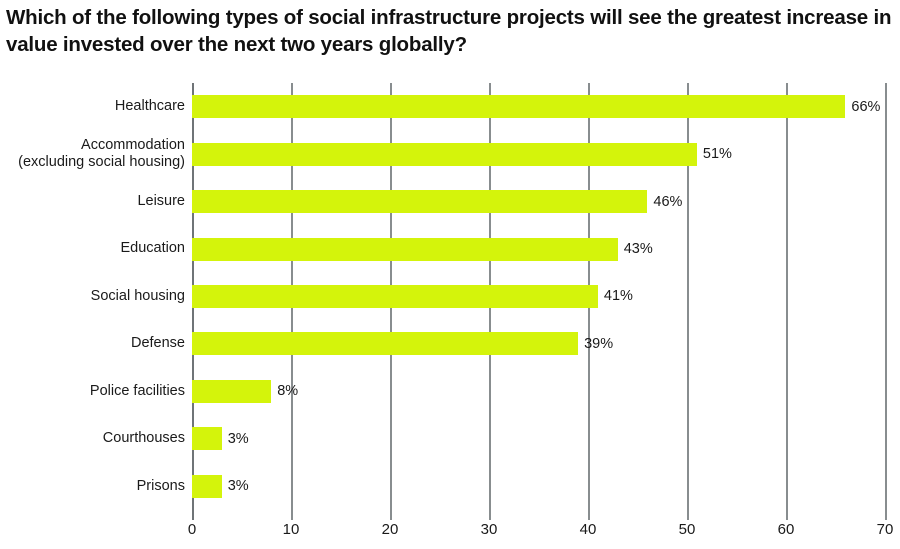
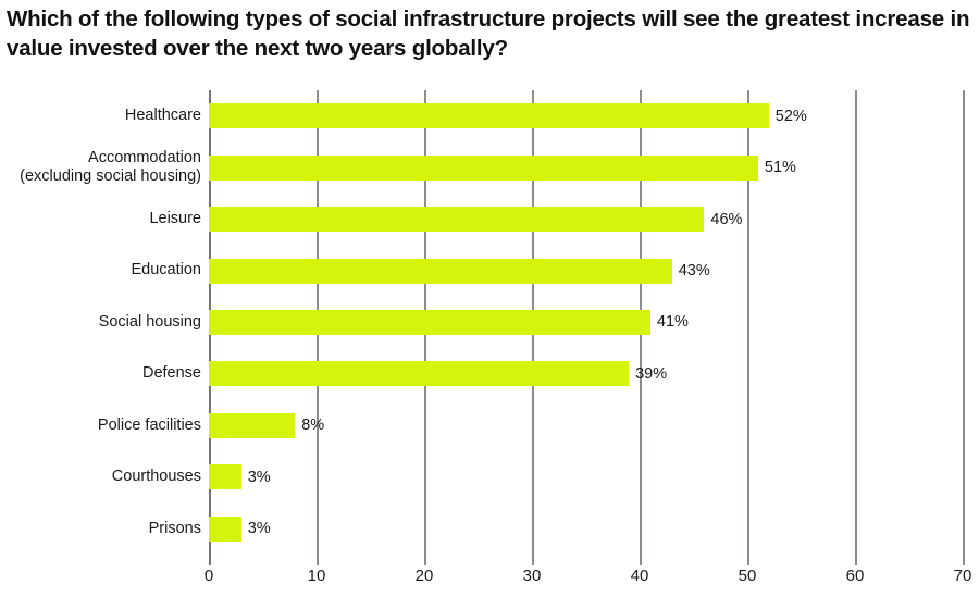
Healthcare: 66% -> 52%
